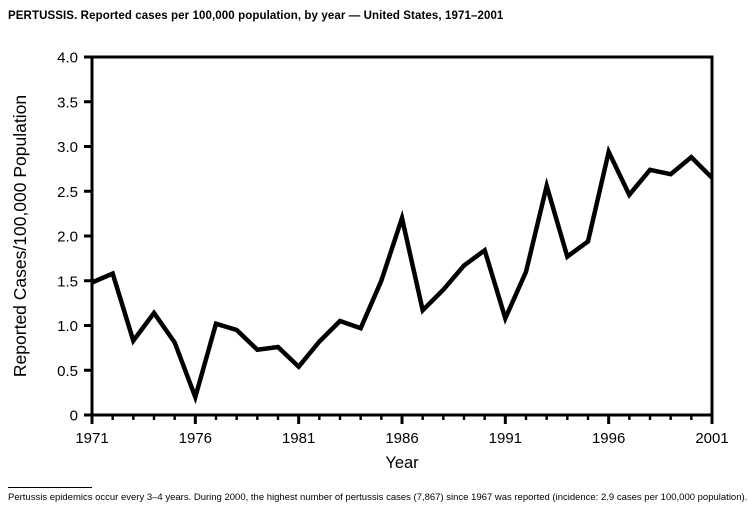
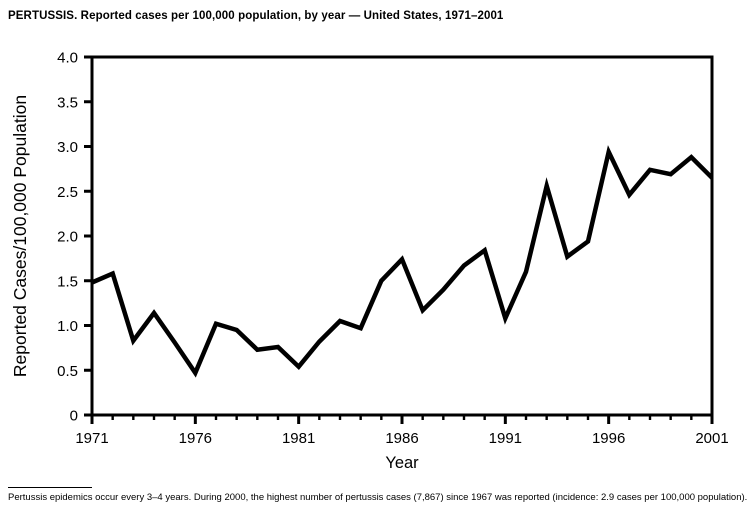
1976: 0.2 -> 0.5
1986: 2.2 -> 1.7
